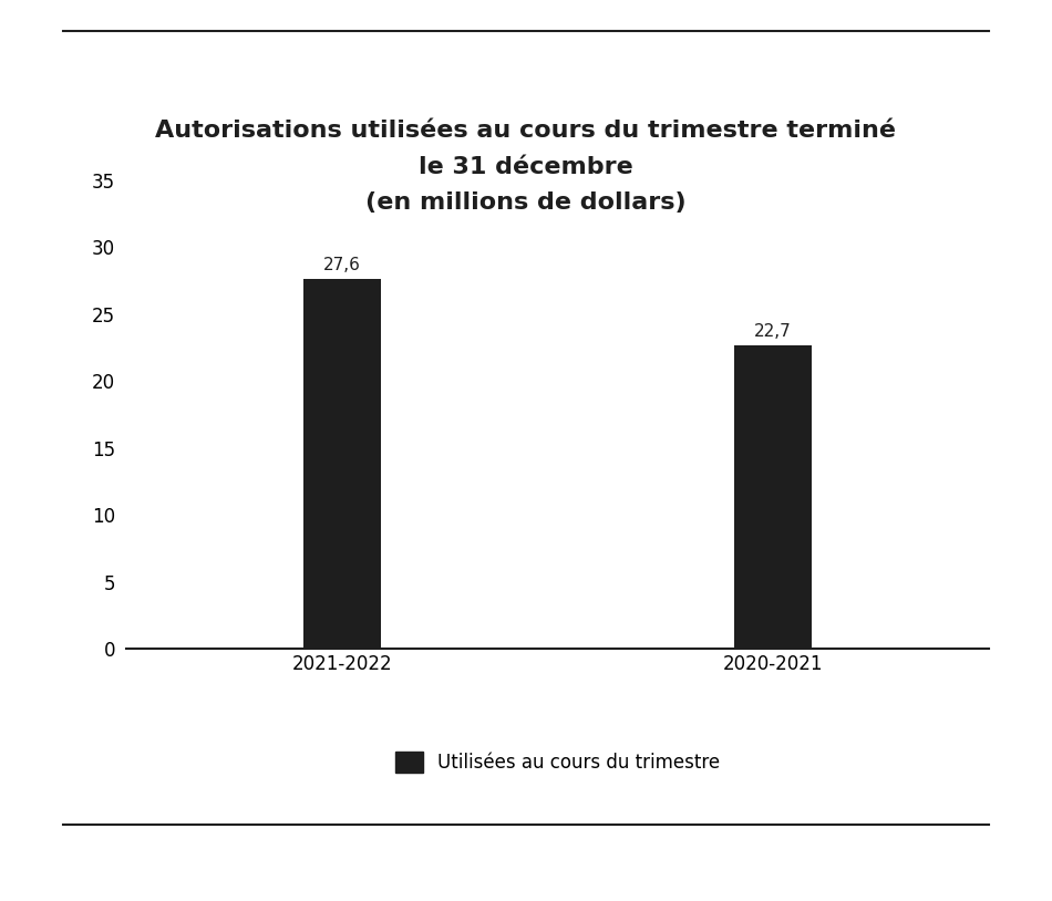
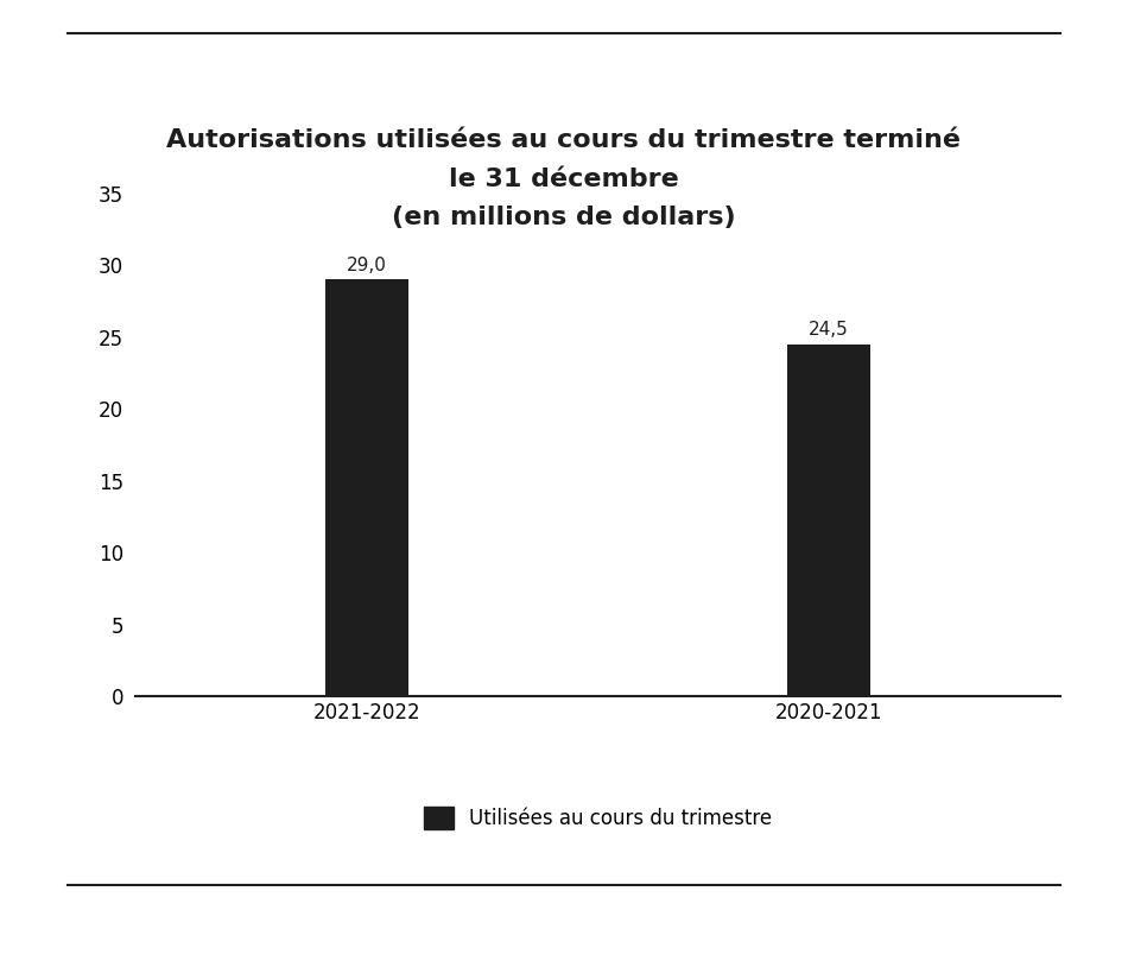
2021-2022: 27,6 -> 29,0
2020-2021: 22,7 -> 24,5
